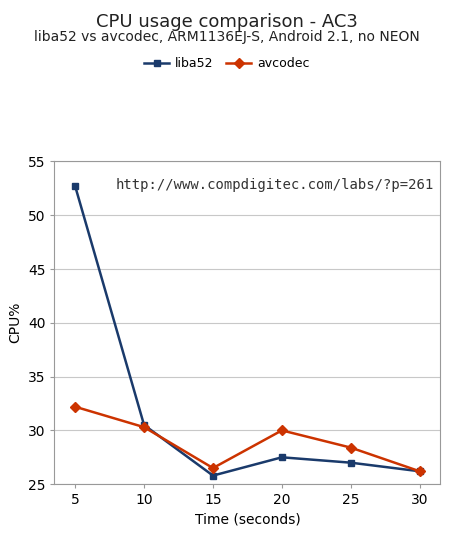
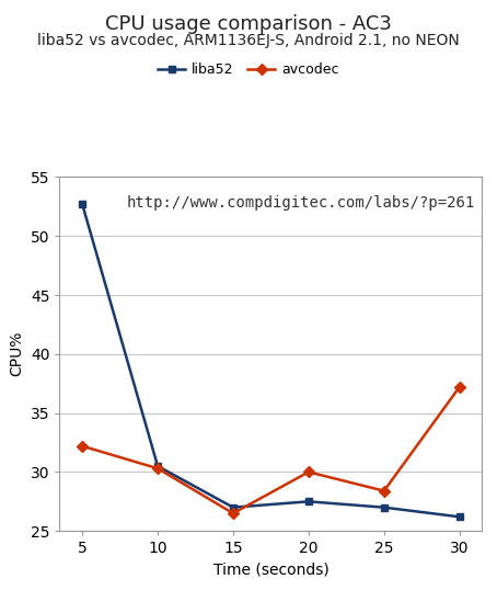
liba52/15: 25.8 -> 27.0
avcodec/30: 26.2 -> 37.2
